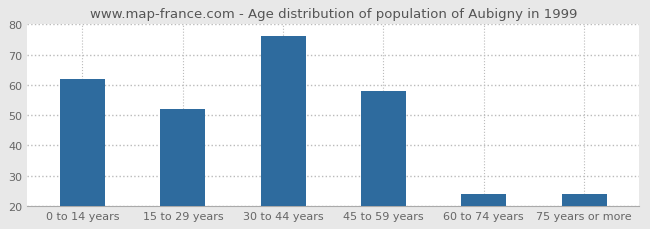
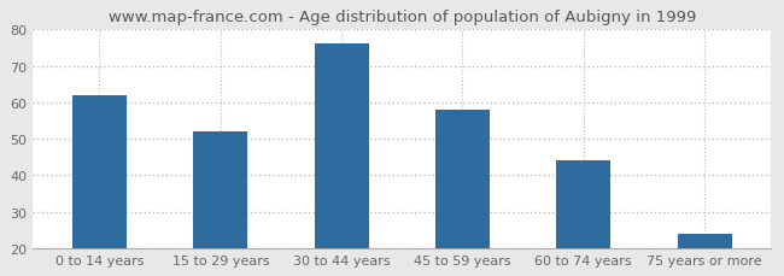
60 to 74 years: 24 -> 44
